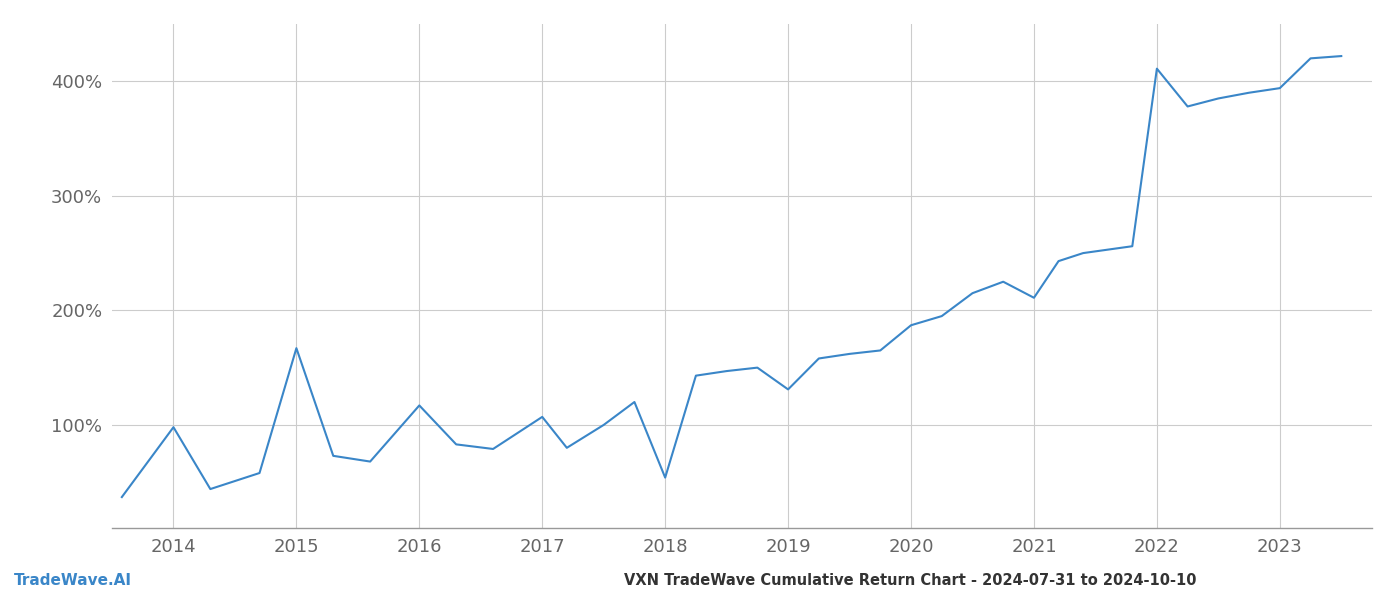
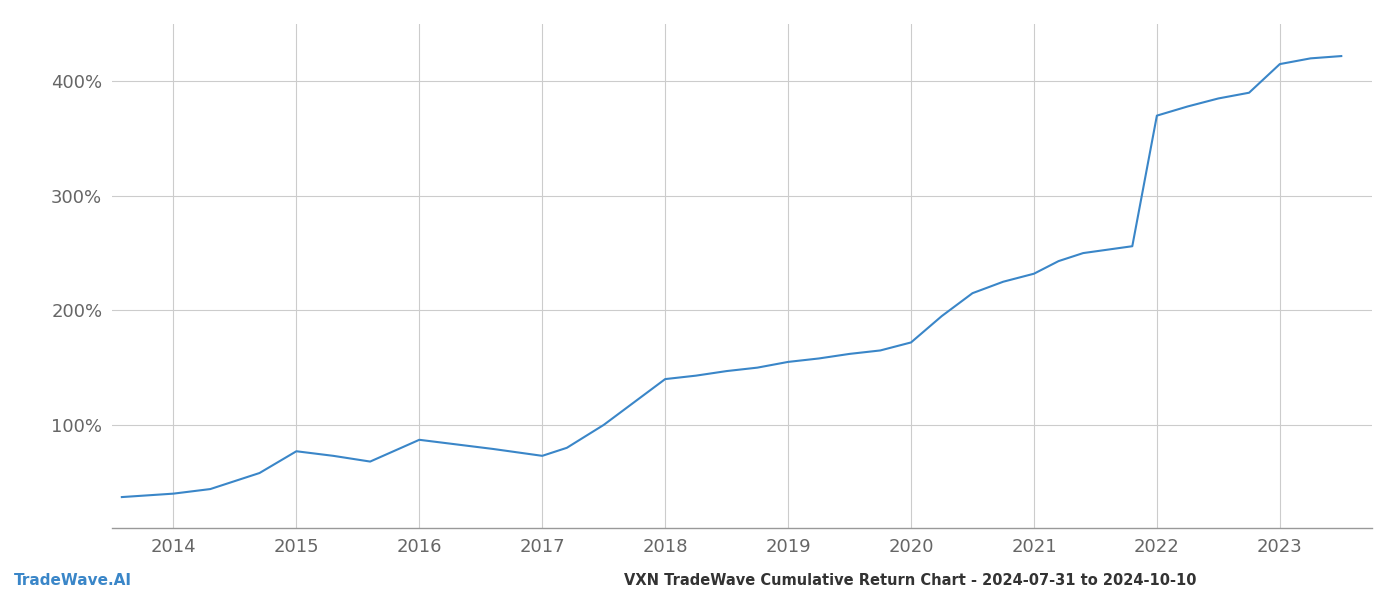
2014: 98% -> 40%
2015: 167% -> 77%
2016: 117% -> 87%
2017: 107% -> 73%
2018: 54% -> 140%
2019: 131% -> 155%
2020: 187% -> 172%
2021: 211% -> 232%
2022: 411% -> 370%
2023: 394% -> 415%
